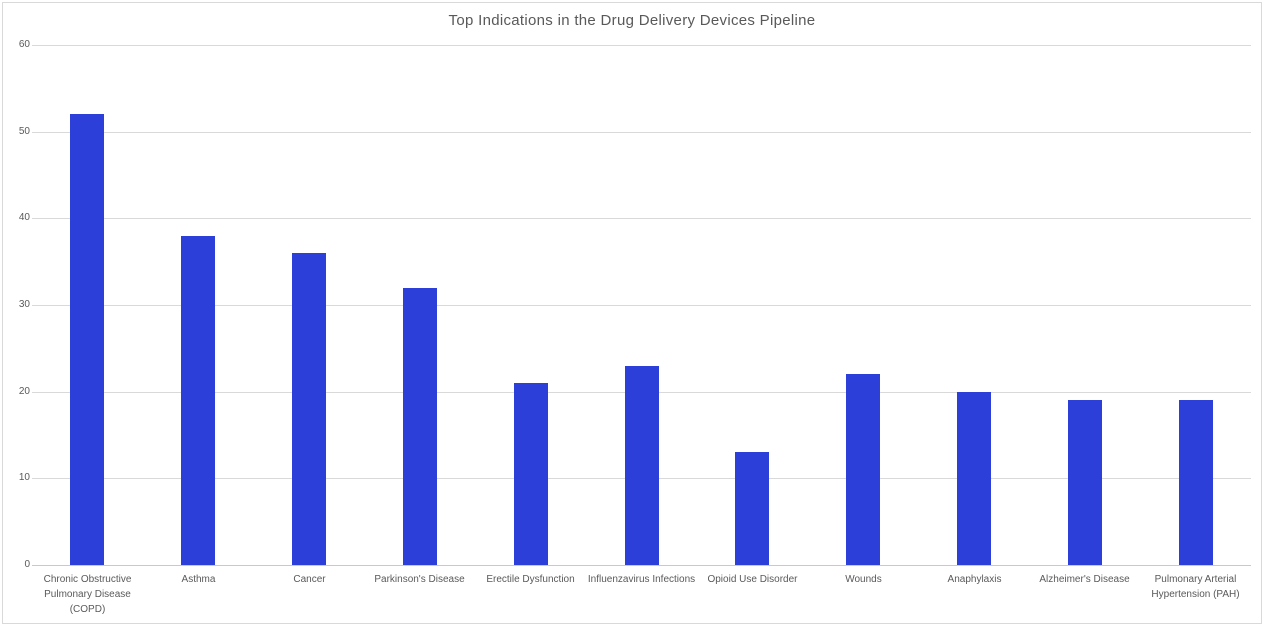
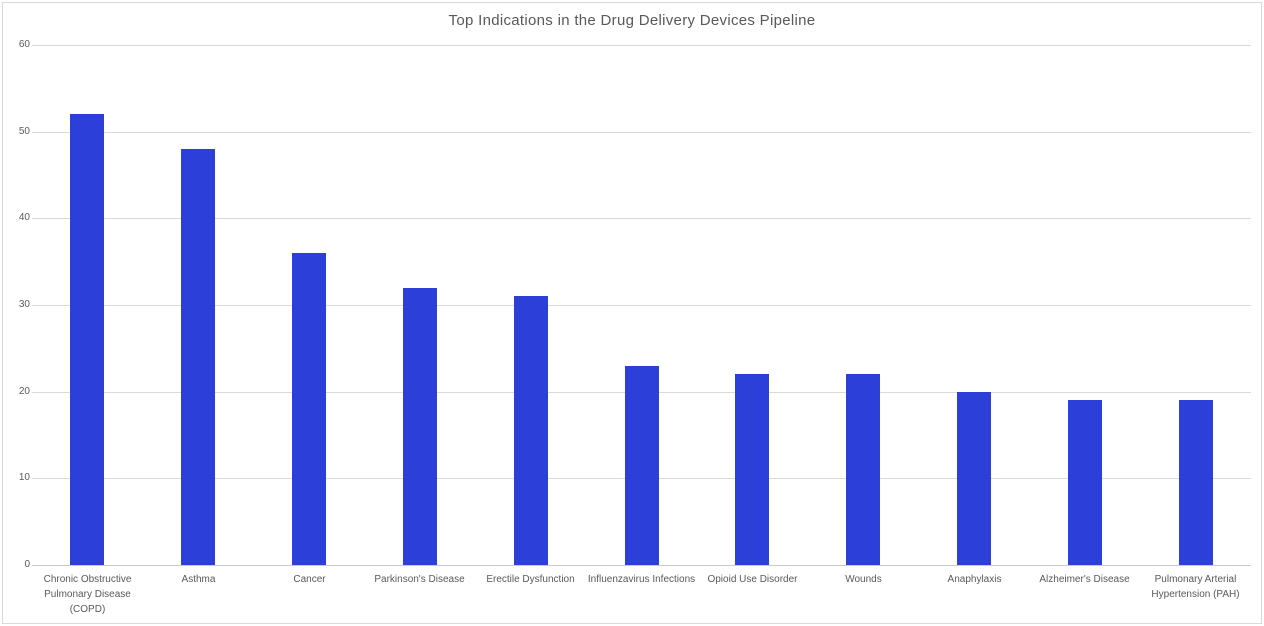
Asthma: 38 -> 48
Erectile Dysfunction: 21 -> 31
Opioid Use Disorder: 13 -> 22
